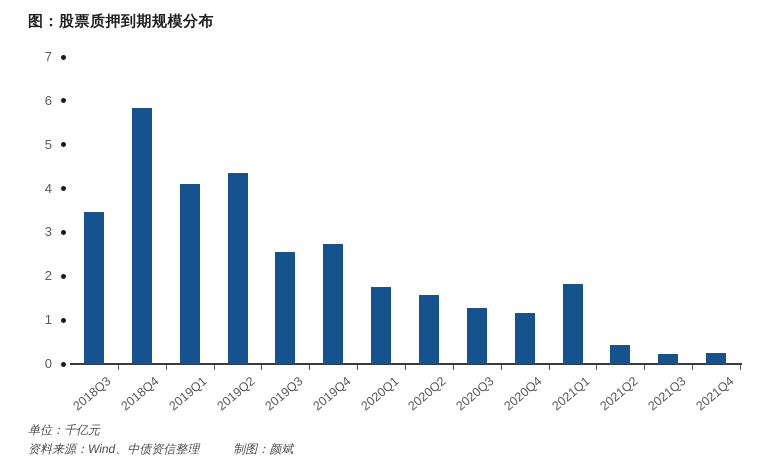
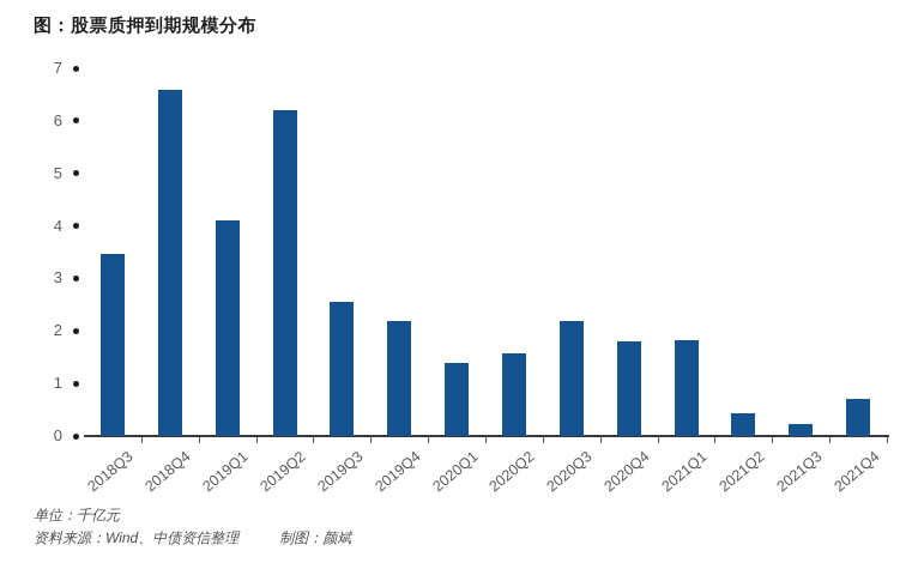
2018Q4: 5.8 -> 6.6
2019Q2: 4.4 -> 6.2
2019Q4: 2.7 -> 2.2
2020Q1: 1.8 -> 1.4
2020Q3: 1.3 -> 2.2
2020Q4: 1.2 -> 1.8
2021Q4: 0.3 -> 0.7
